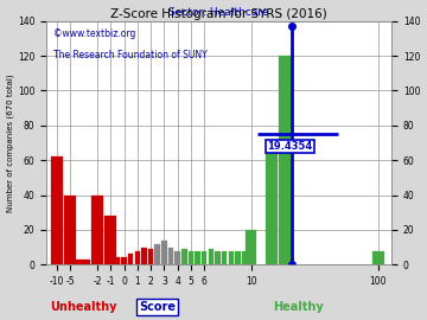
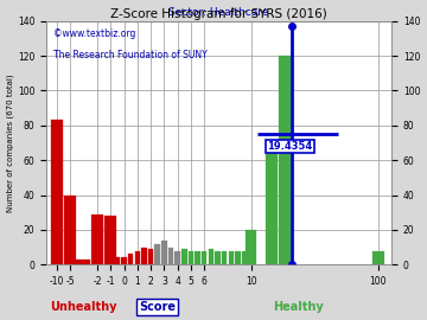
-10: 62 -> 83
-2: 40 -> 29
